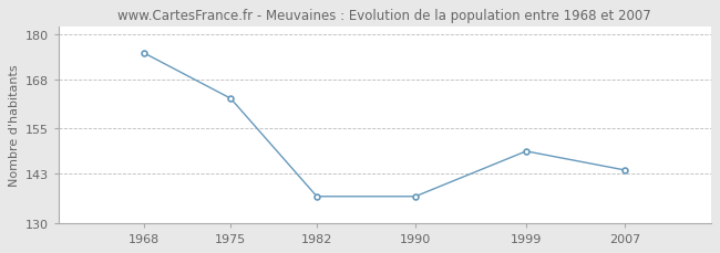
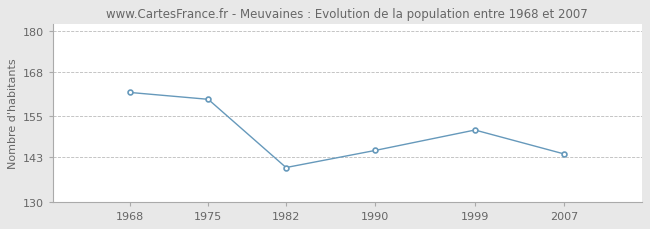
1968: 175 -> 162
1975: 163 -> 160
1982: 137 -> 140
1990: 137 -> 145
1999: 149 -> 151
